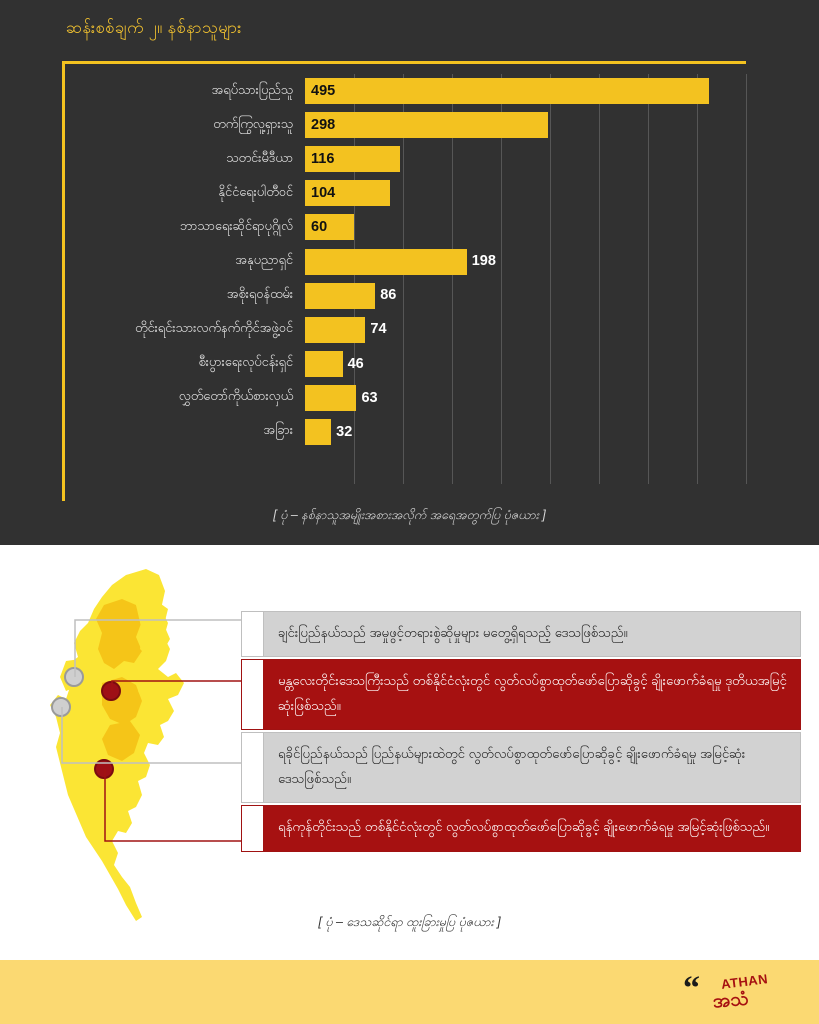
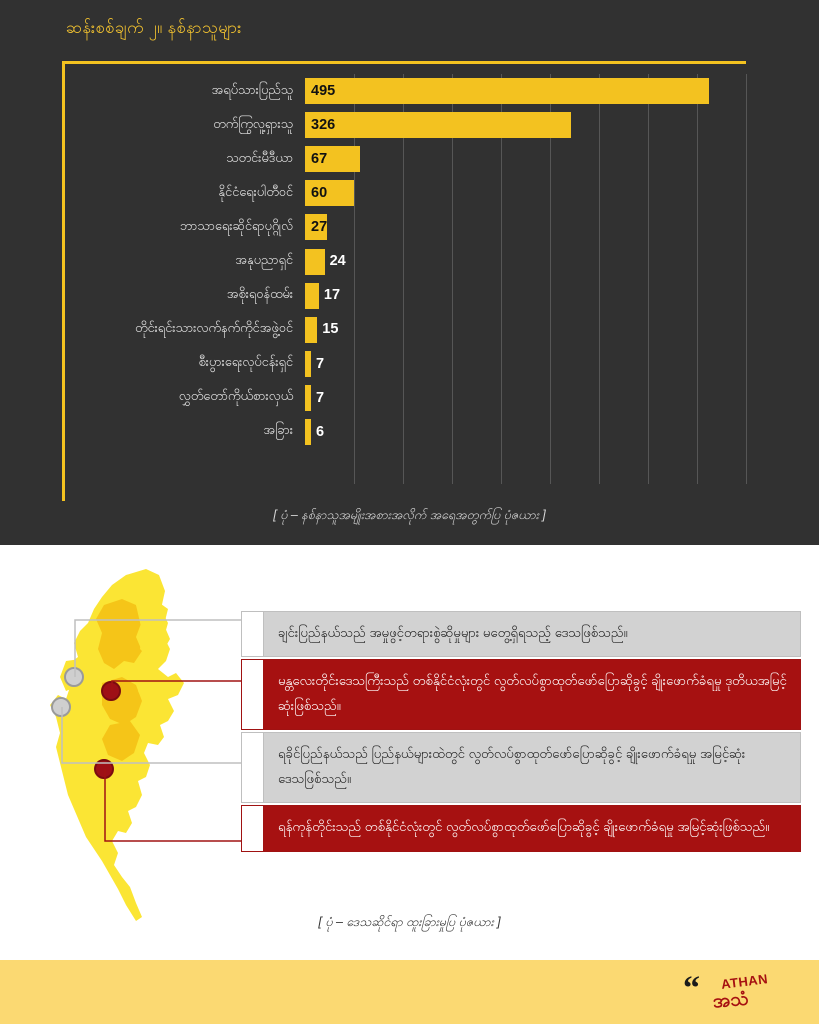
တက်ကြွလူ့ရှားသူ: 298 -> 326
သတင်းမီဒီယာ: 116 -> 67
နိုင်ငံရေးပါတီဝင်: 104 -> 60
ဘာသာရေးဆိုင်ရာပုဂ္ဂိုလ်: 60 -> 27
အနုပညာရှင်: 198 -> 24
အစိုးရဝန်ထမ်း: 86 -> 17
တိုင်းရင်းသားလက်နက်ကိုင်အဖွဲ့ဝင်: 74 -> 15
စီးပွားရေးလုပ်ငန်းရှင်: 46 -> 7
လွှတ်တော်ကိုယ်စားလှယ်: 63 -> 7
အခြား: 32 -> 6
